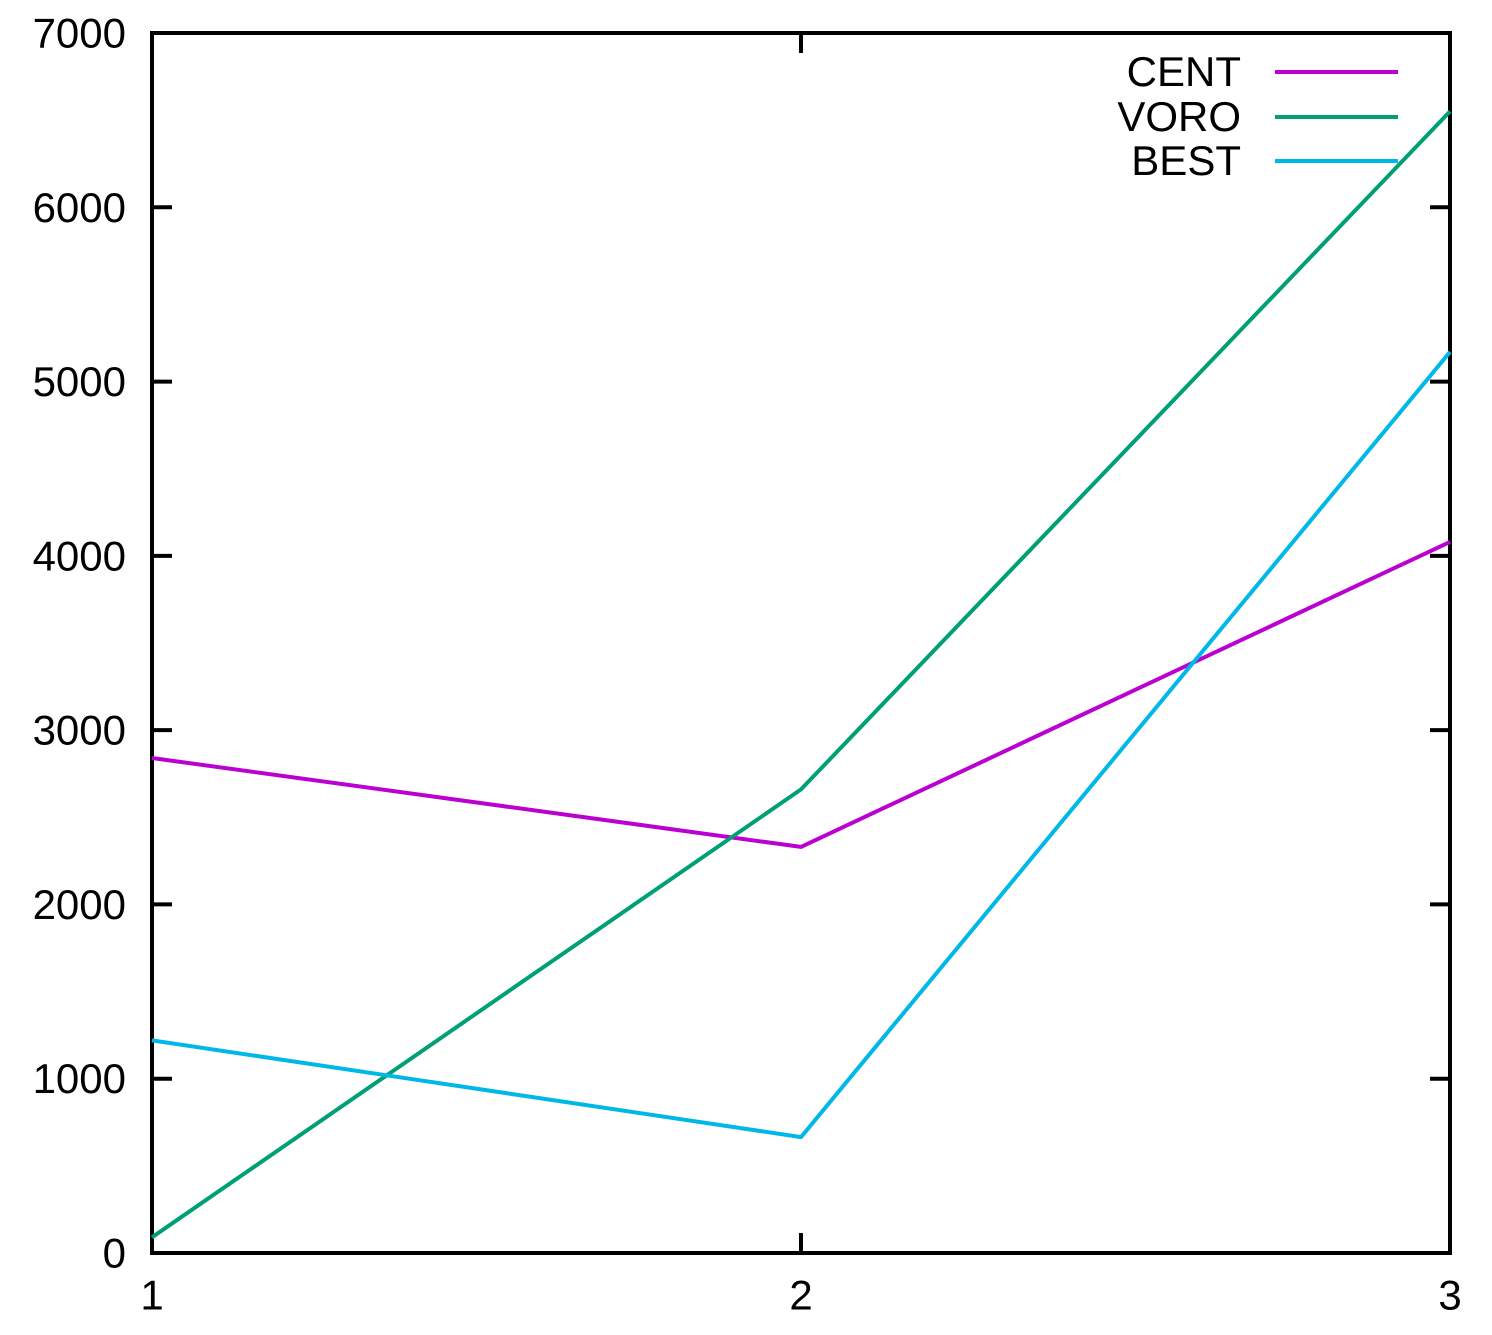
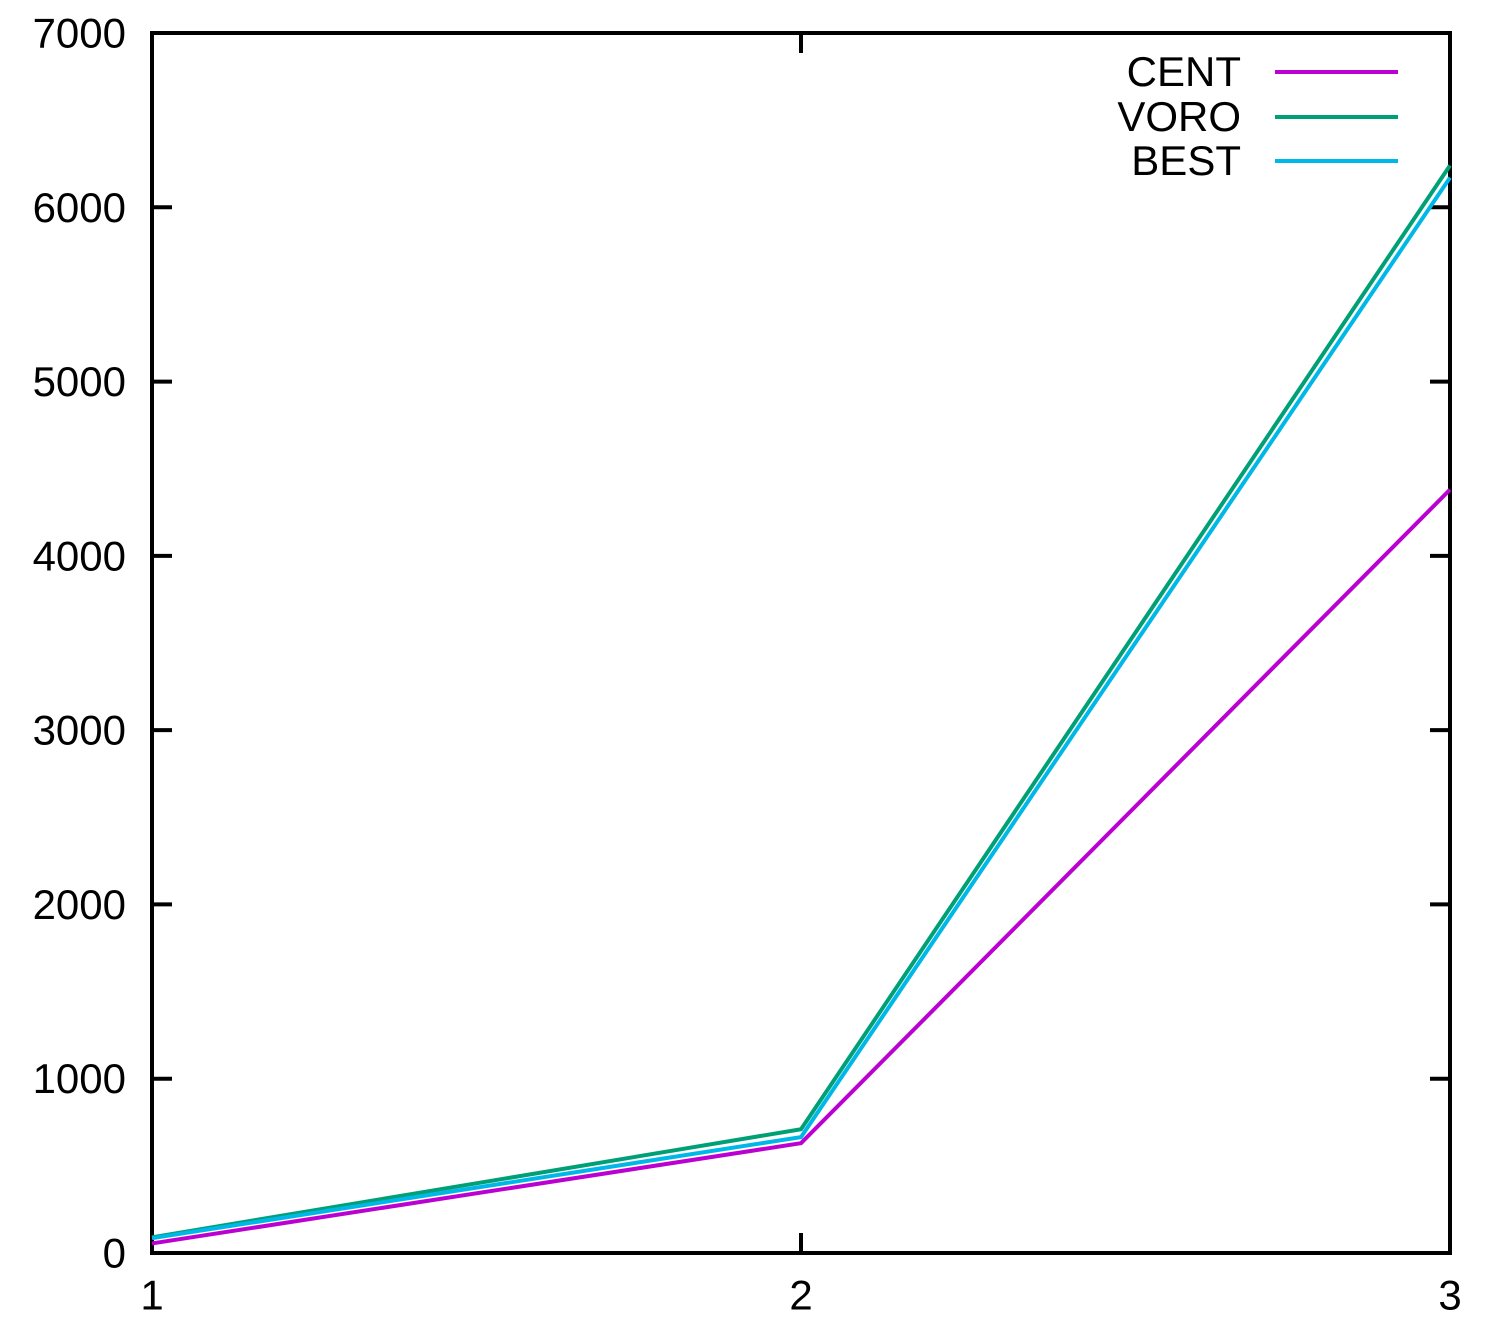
CENT/1: 2840 -> 60
BEST/1: 1220 -> 80
CENT/2: 2330 -> 630
VORO/2: 2660 -> 710
CENT/3: 4080 -> 4380
VORO/3: 6550 -> 6240
BEST/3: 5170 -> 6170
